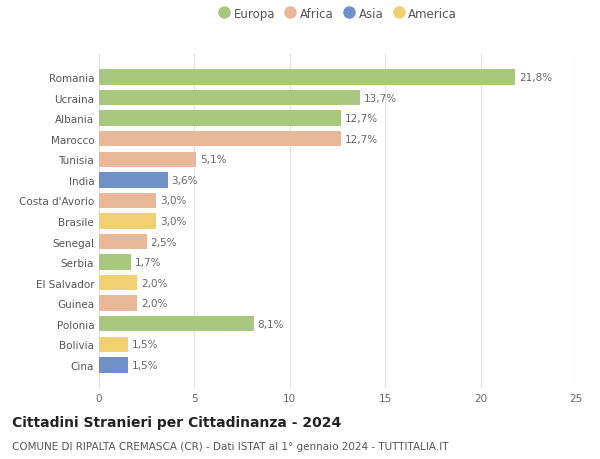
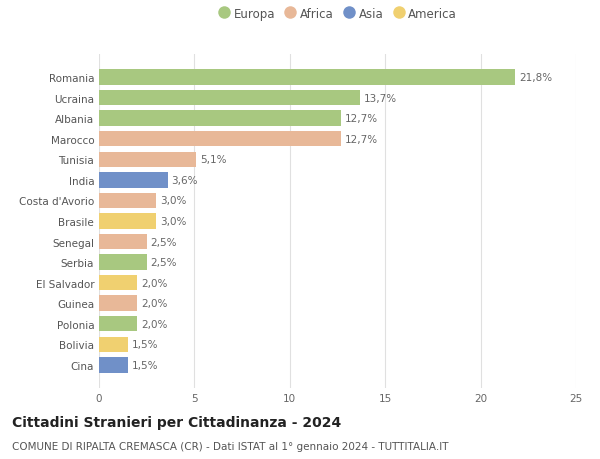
Serbia: 1,7% -> 2,5%
Polonia: 8,1% -> 2,0%
